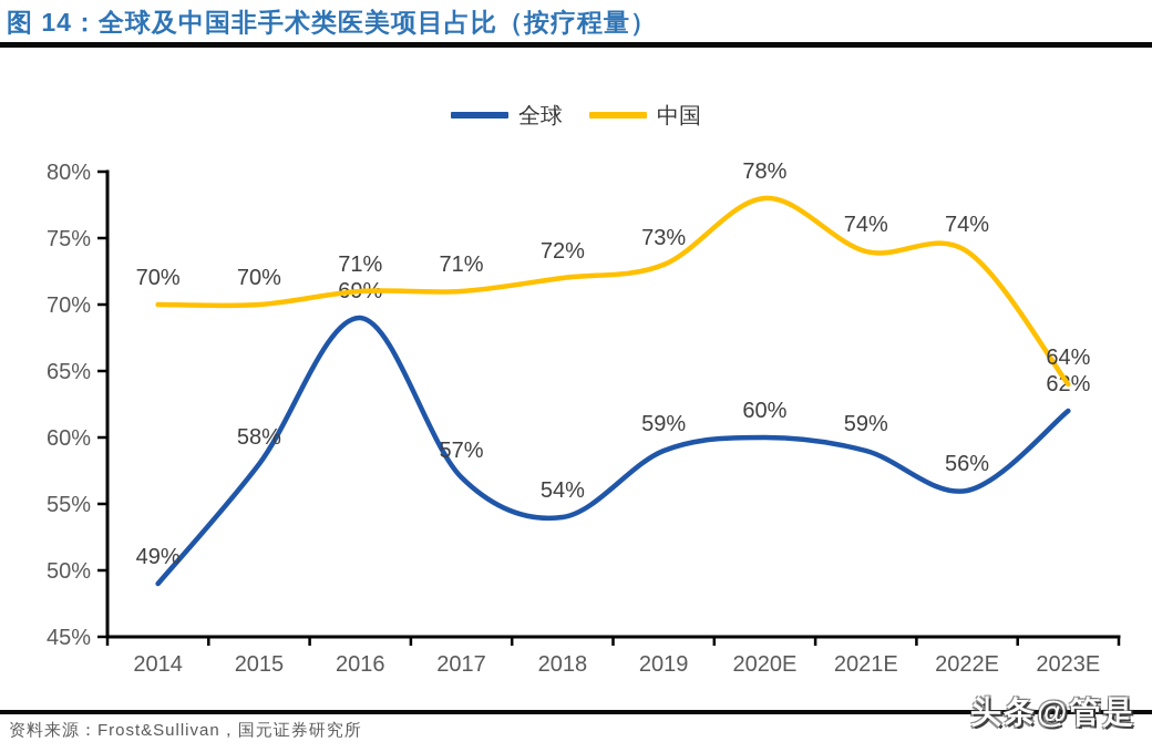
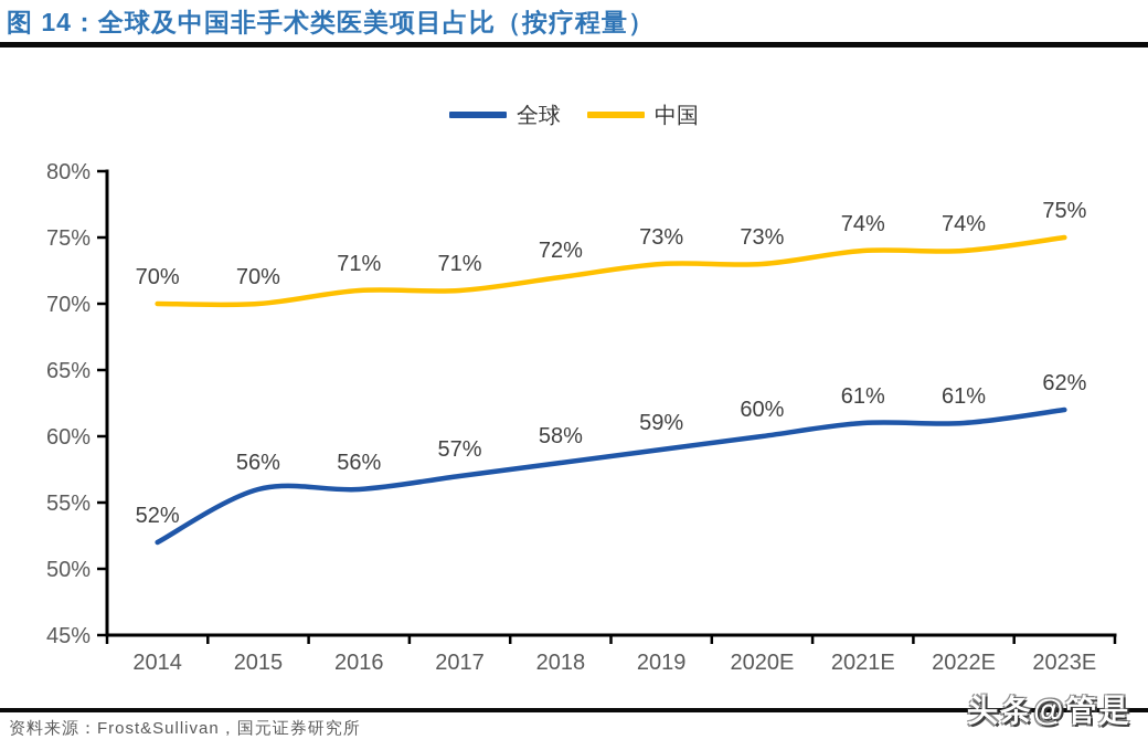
全球/2014: 49% -> 52%
全球/2015: 58% -> 56%
全球/2016: 69% -> 56%
全球/2018: 54% -> 58%
中国/2020E: 78% -> 73%
全球/2021E: 59% -> 61%
全球/2022E: 56% -> 61%
中国/2023E: 64% -> 75%
